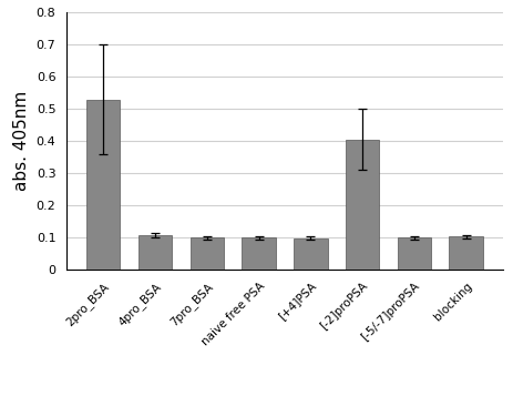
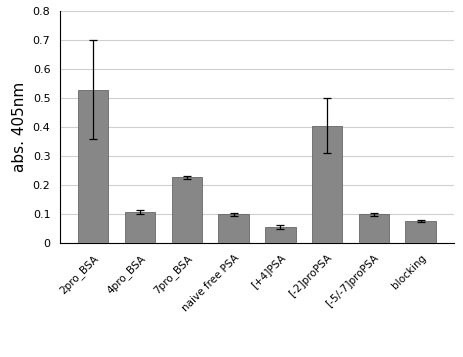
7pro_BSA: 0.098 -> 0.225
[+4]PSA: 0.097 -> 0.055
blocking: 0.102 -> 0.075
